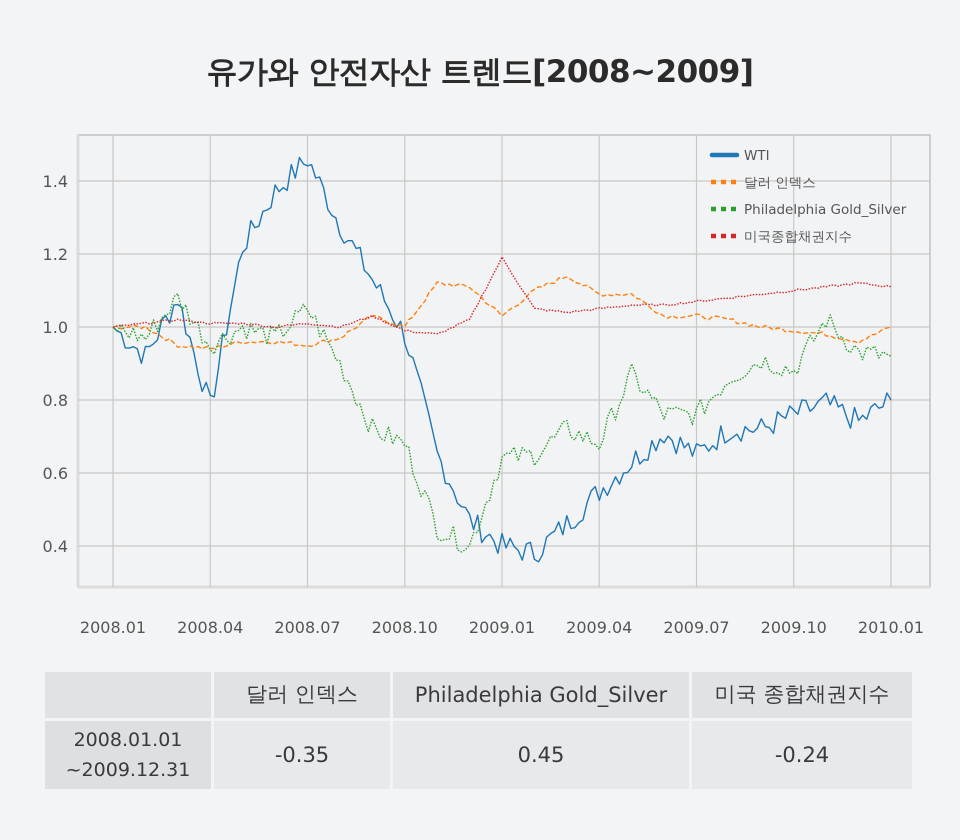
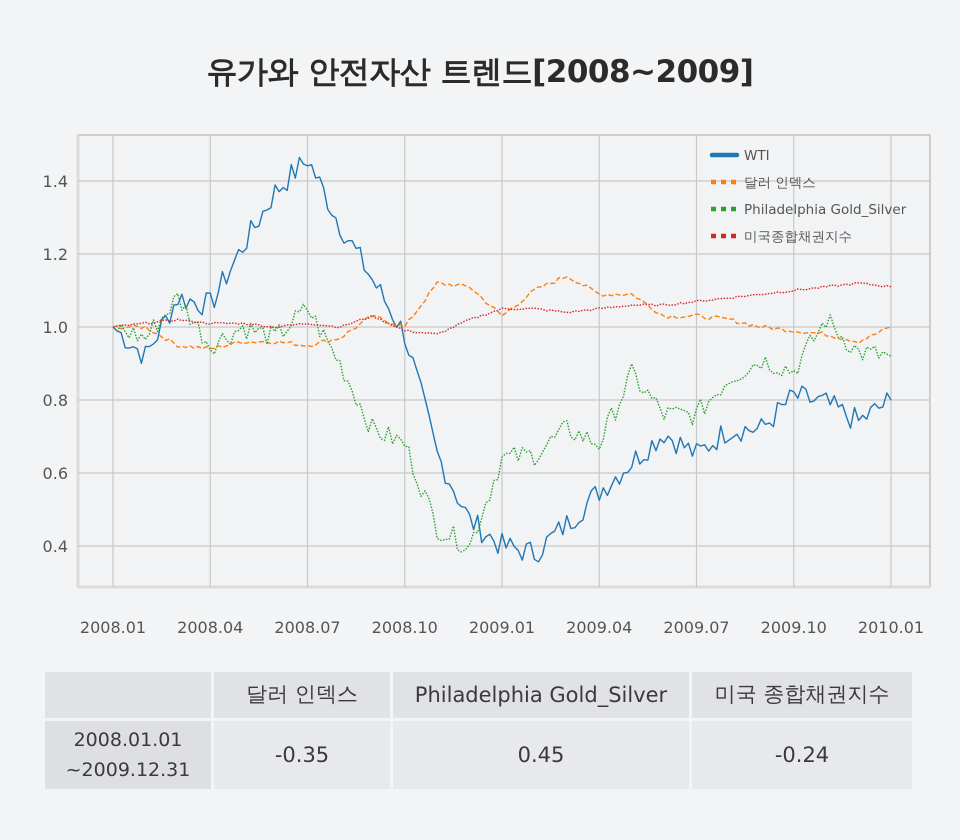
WTI/2008.04: 0.78 -> 1.06
미국종합채권지수/2009.01: 1.19 -> 1.05
WTI/2009.10: 0.76 -> 0.81
